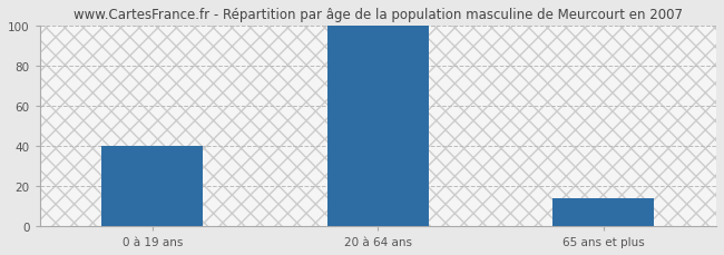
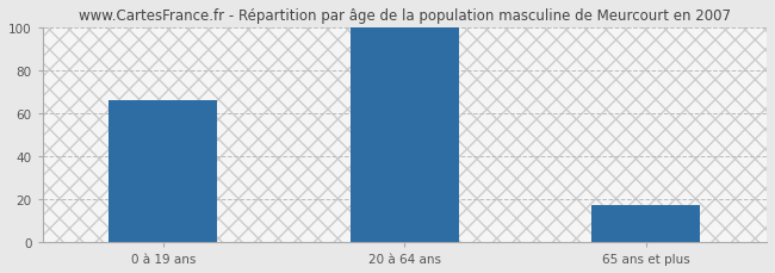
0 à 19 ans: 40 -> 66
65 ans et plus: 14 -> 17
